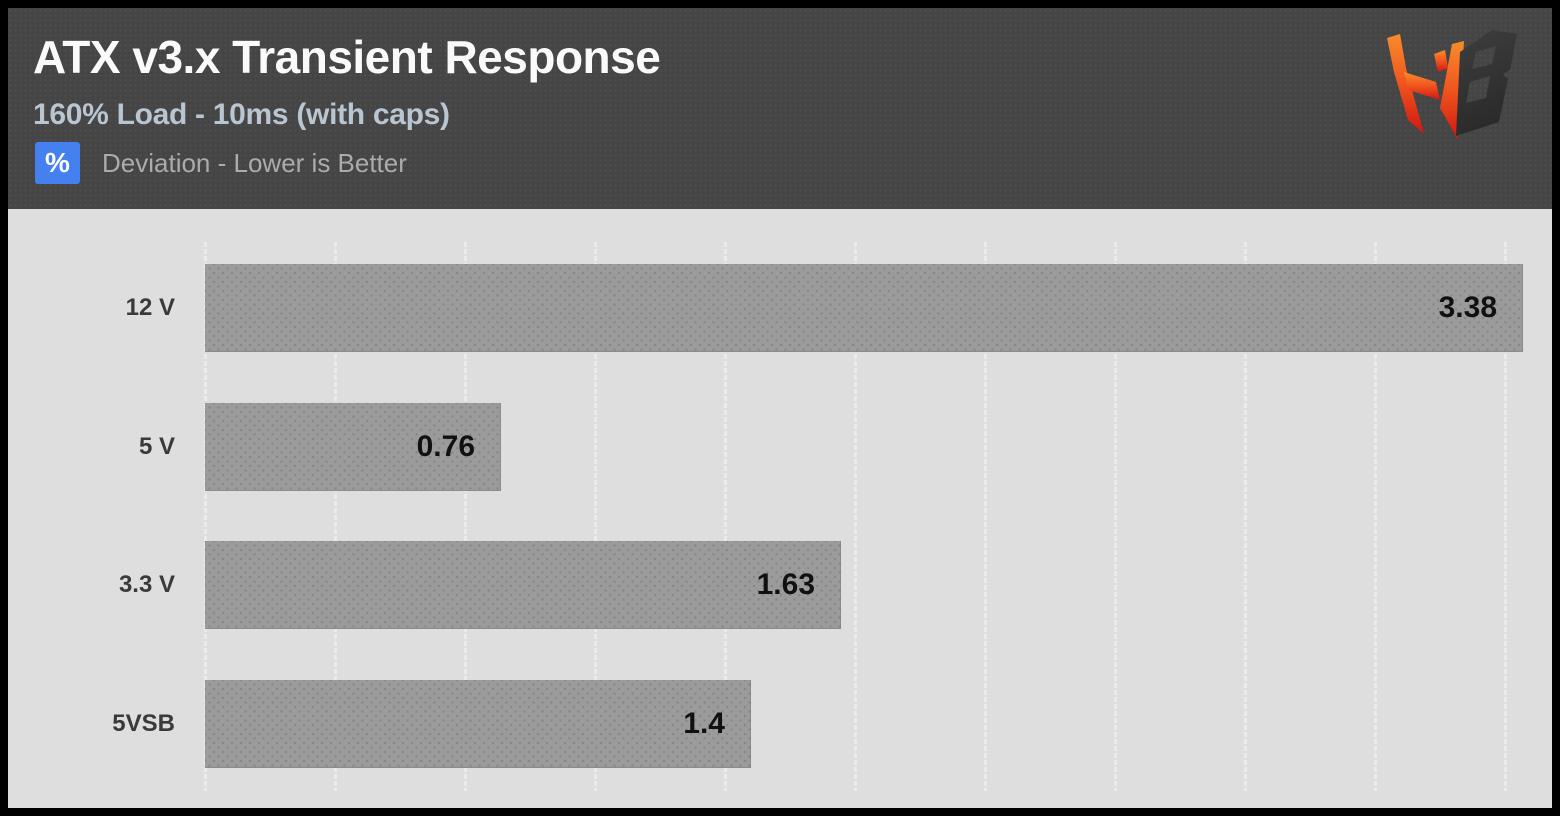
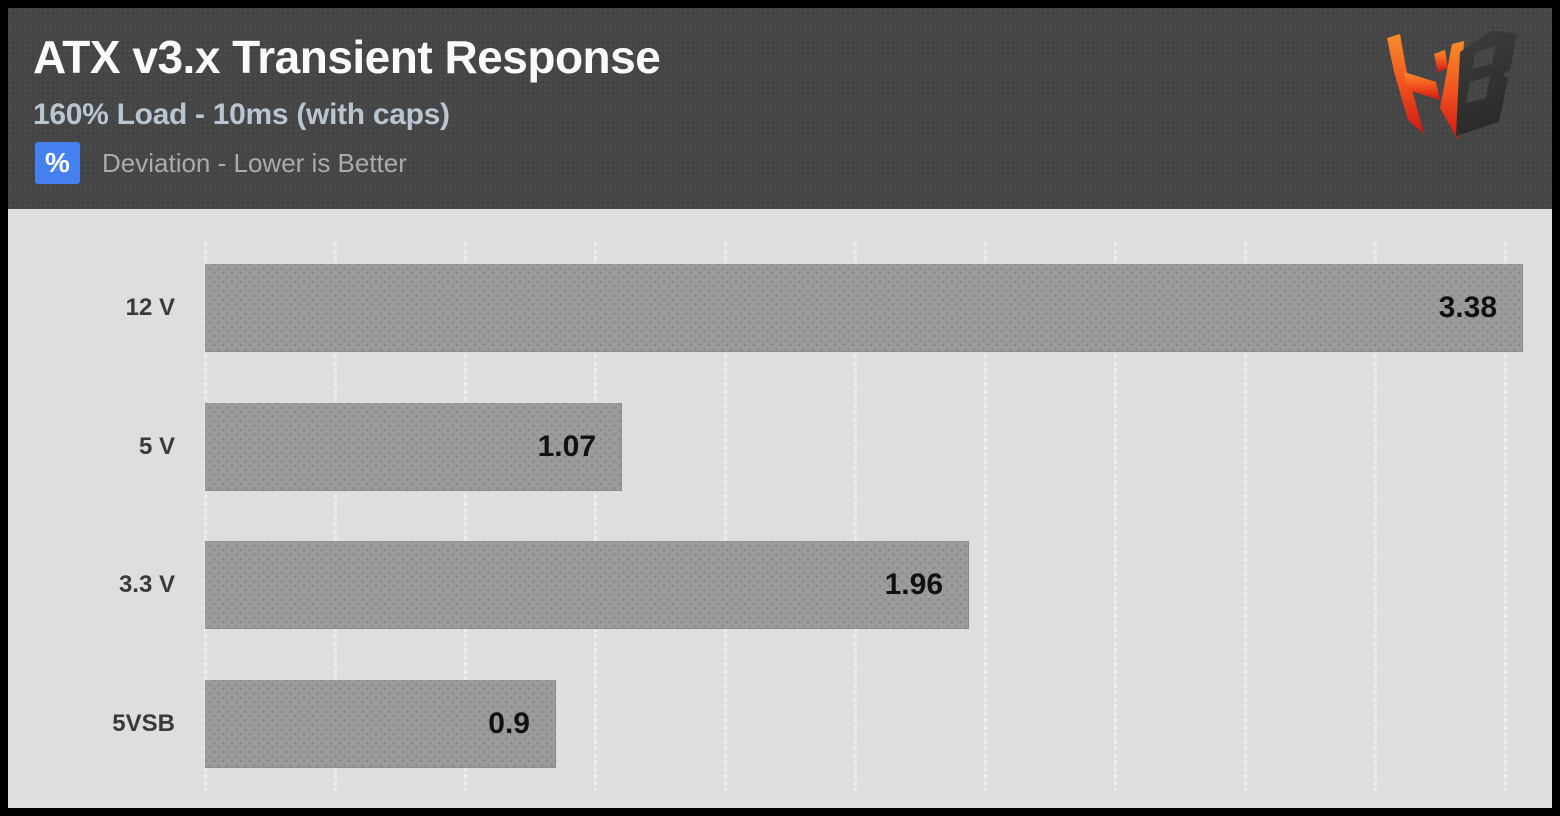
5 V: 0.76 -> 1.07
3.3 V: 1.63 -> 1.96
5VSB: 1.4 -> 0.9
